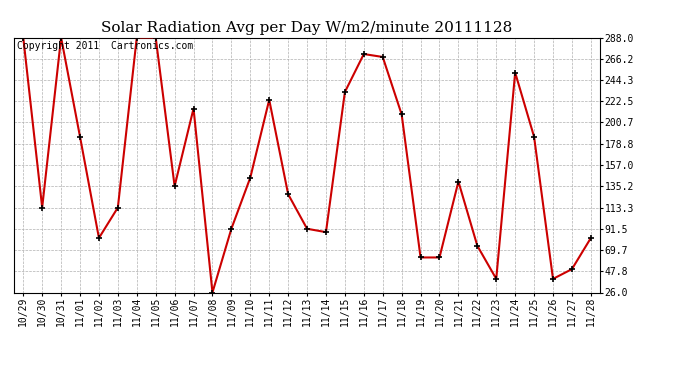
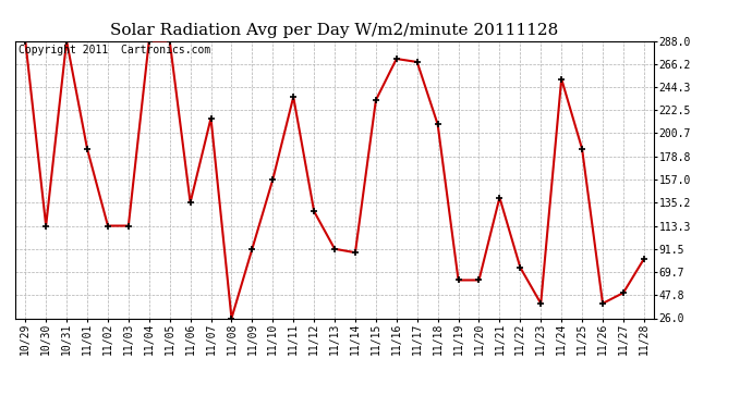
11/02: 82 -> 113
11/10: 144 -> 157
11/11: 224 -> 235
